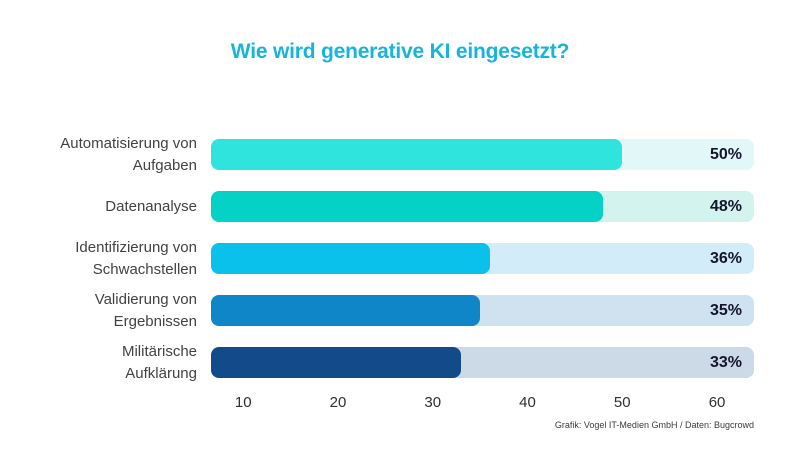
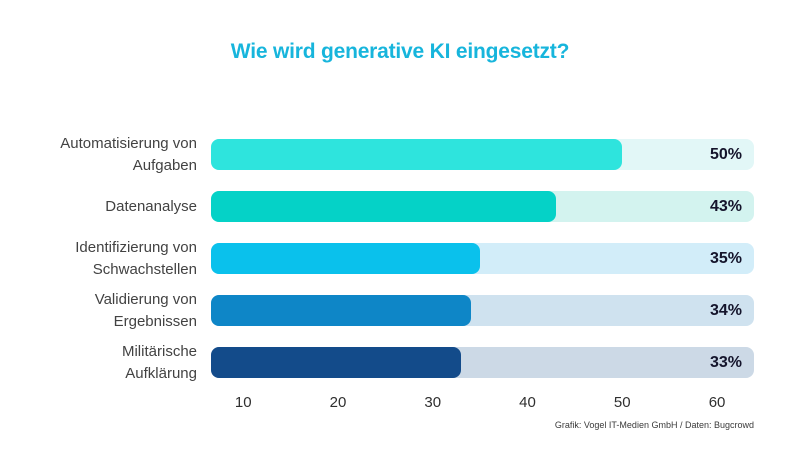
Datenanalyse: 48% -> 43%
Identifizierung von Schwachstellen: 36% -> 35%
Validierung von Ergebnissen: 35% -> 34%
